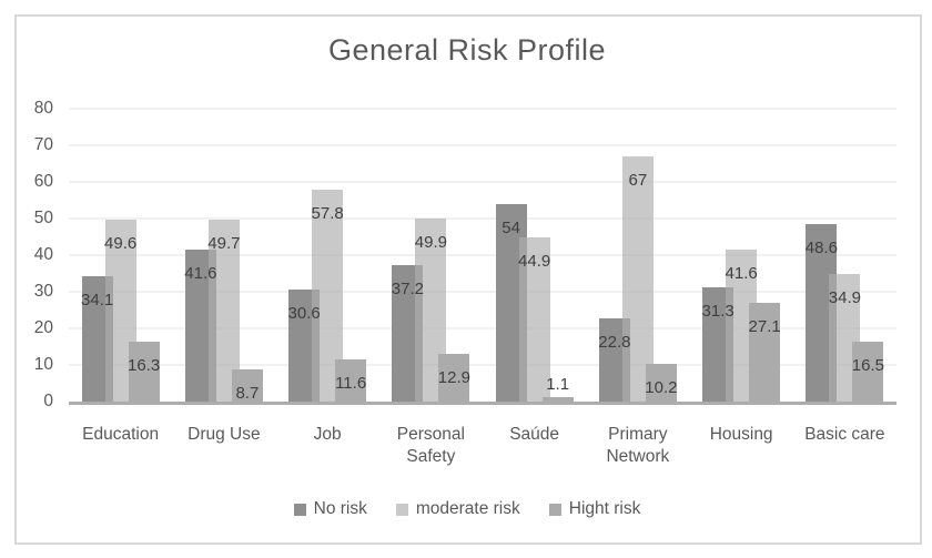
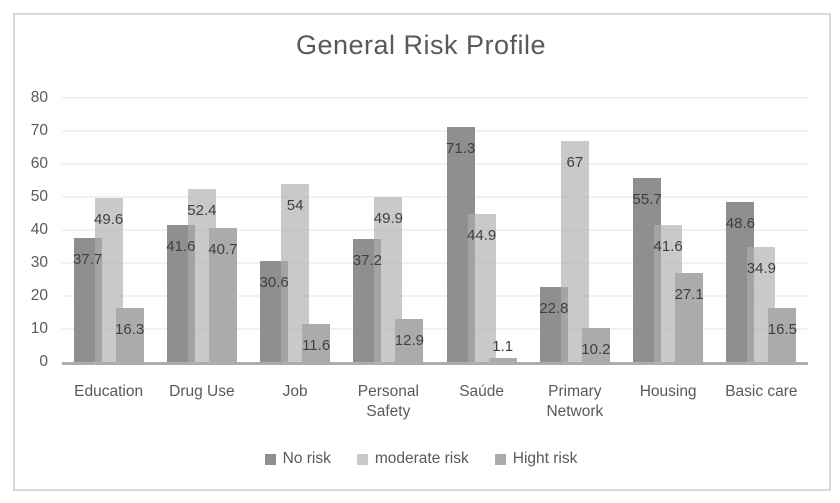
No risk/Education: 34.1 -> 37.7
moderate risk/Drug Use: 49.7 -> 52.4
Hight risk/Drug Use: 8.7 -> 40.7
moderate risk/Job: 57.8 -> 54
No risk/Saúde: 54 -> 71.3
No risk/Housing: 31.3 -> 55.7
